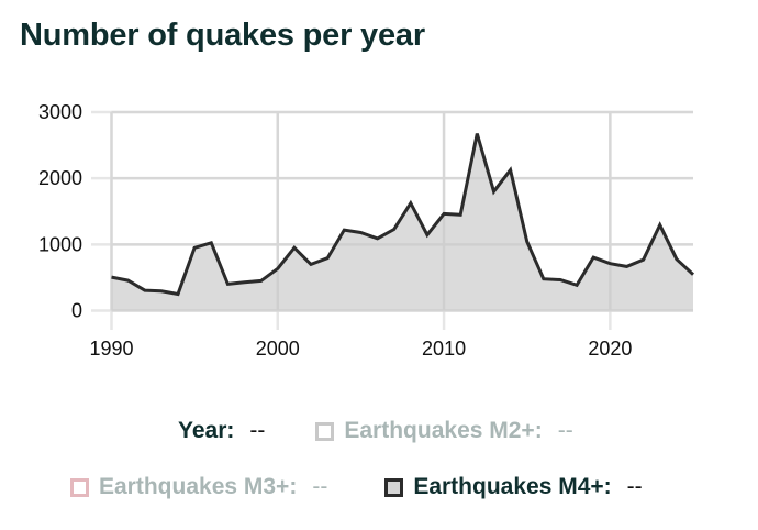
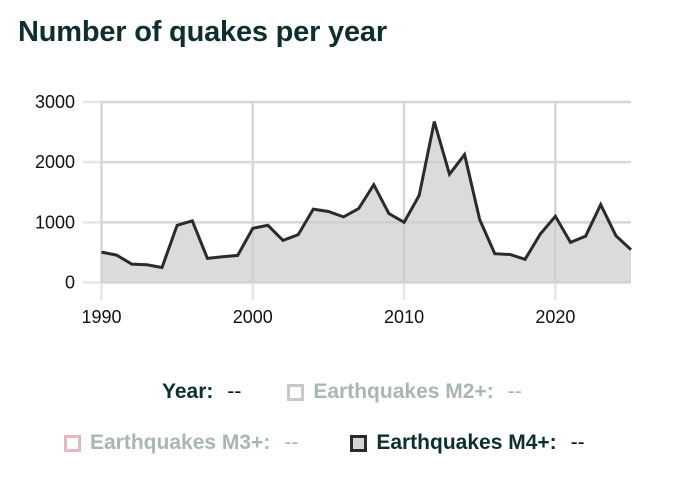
2000: 600 -> 900
2010: 1500 -> 1000
2020: 700 -> 1100
